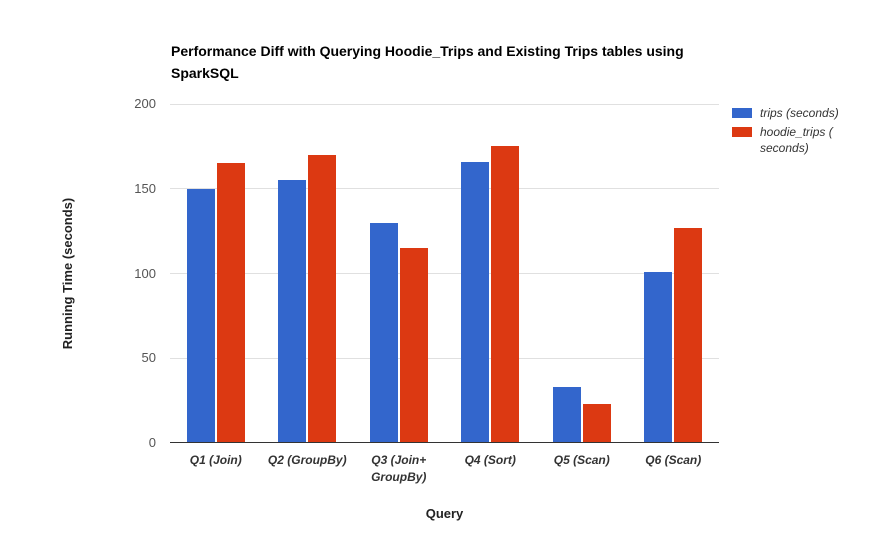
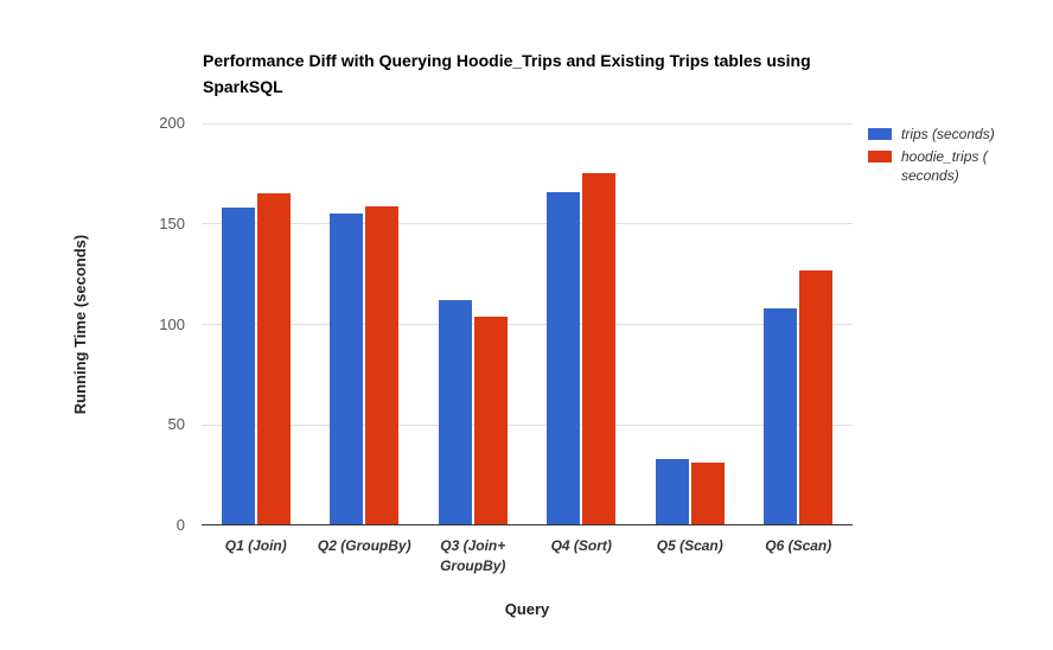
trips (seconds)/Q1 (Join): 150 -> 158
hoodie_trips ( seconds)/Q2 (GroupBy): 170 -> 159
trips (seconds)/Q3 (Join+ GroupBy): 130 -> 112
hoodie_trips ( seconds)/Q3 (Join+ GroupBy): 115 -> 104
hoodie_trips ( seconds)/Q5 (Scan): 23 -> 31
trips (seconds)/Q6 (Scan): 101 -> 108
